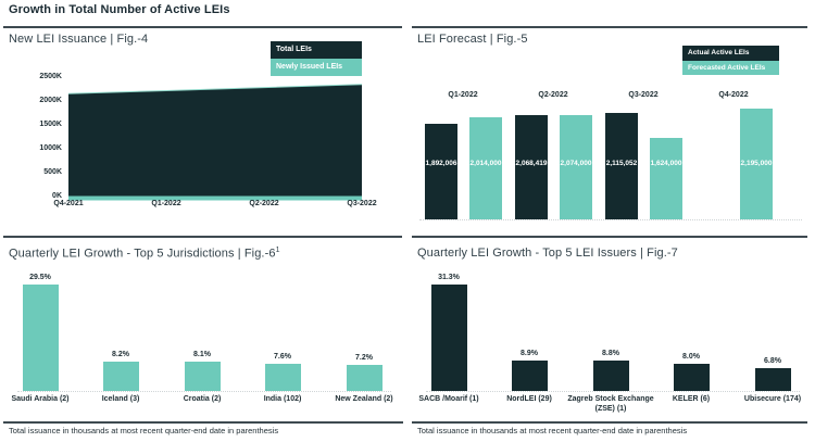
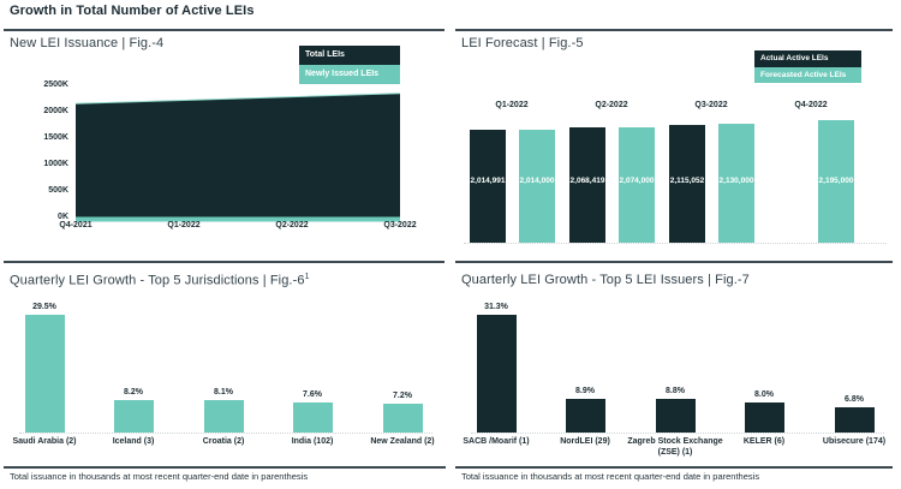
LEI Forecast | Fig.-5/Actual Active LEIs/Q1-2022: 1,892,006 -> 2,014,991
LEI Forecast | Fig.-5/Forecasted Active LEIs/Q3-2022: 1,624,000 -> 2,130,000
